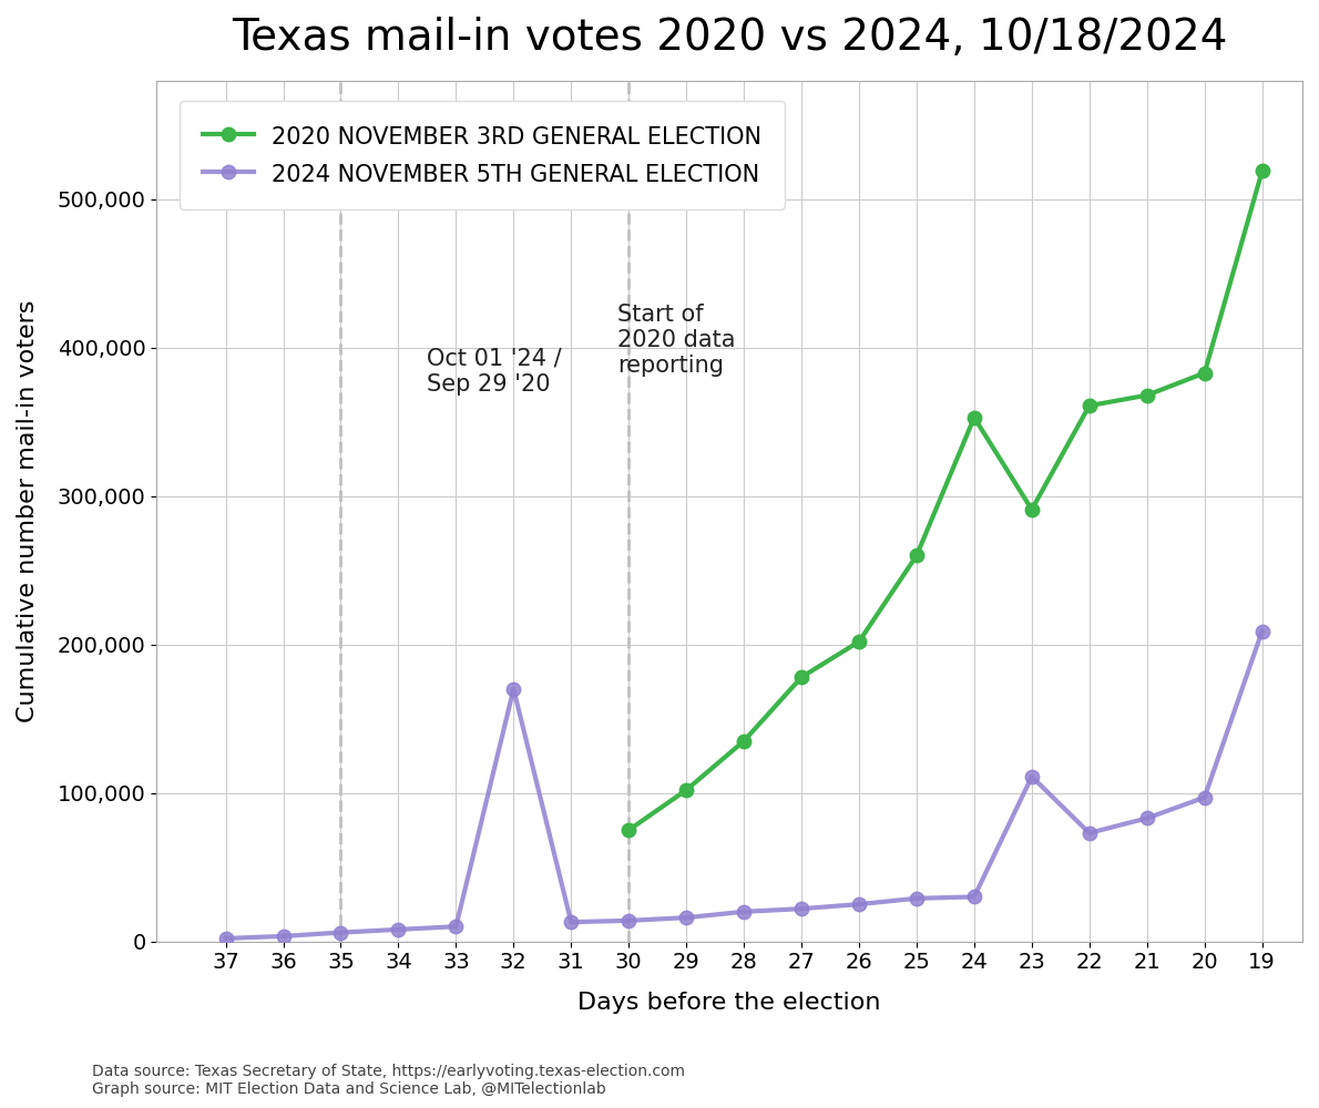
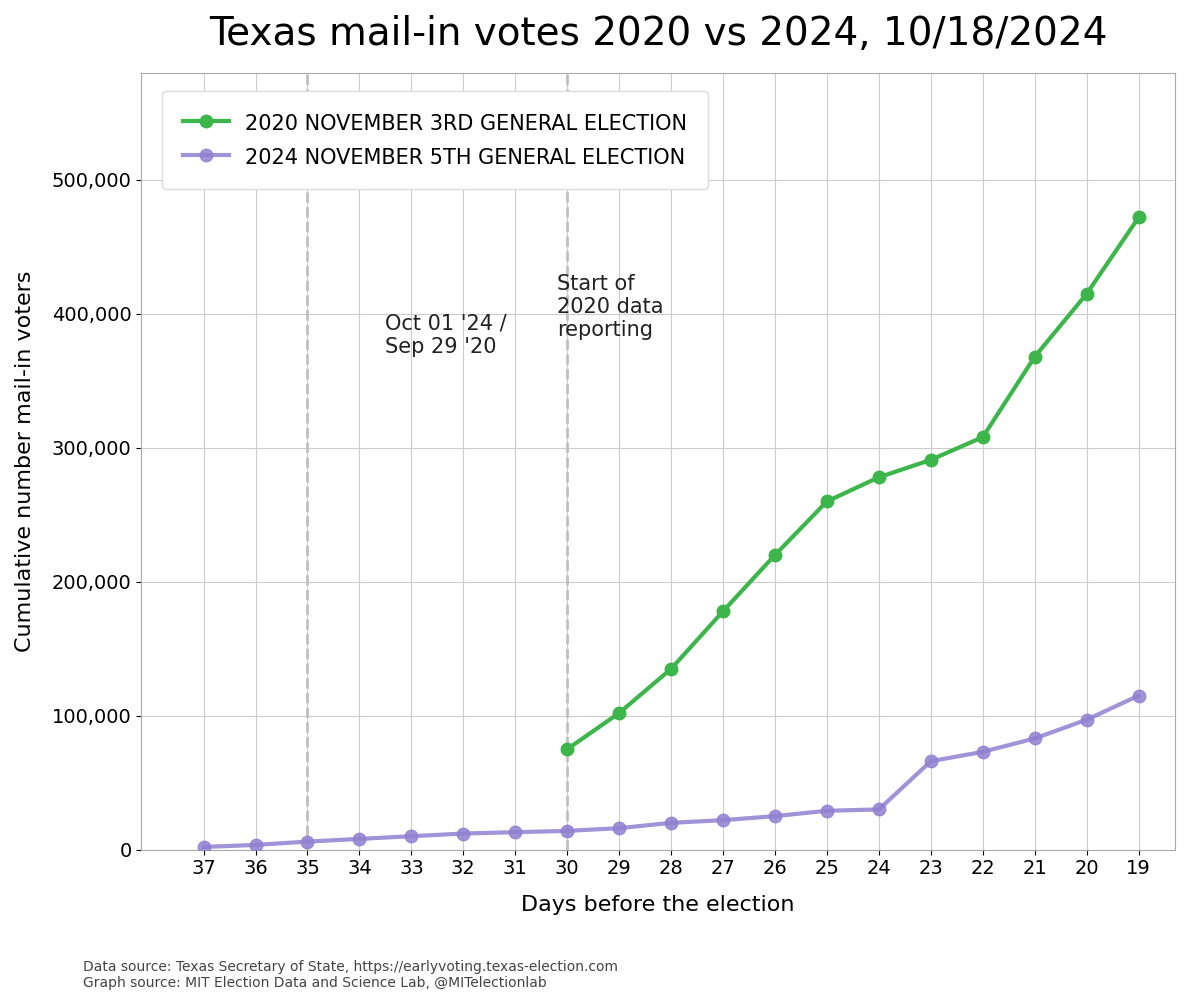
2024 NOVEMBER 5TH GENERAL ELECTION/32: 170,000 -> 12,000
2020 NOVEMBER 3RD GENERAL ELECTION/26: 202,000 -> 220,000
2020 NOVEMBER 3RD GENERAL ELECTION/24: 353,000 -> 278,000
2024 NOVEMBER 5TH GENERAL ELECTION/23: 111,000 -> 66,000
2020 NOVEMBER 3RD GENERAL ELECTION/22: 361,000 -> 308,000
2020 NOVEMBER 3RD GENERAL ELECTION/20: 383,000 -> 415,000
2020 NOVEMBER 3RD GENERAL ELECTION/19: 519,000 -> 472,000
2024 NOVEMBER 5TH GENERAL ELECTION/19: 209,000 -> 115,000
